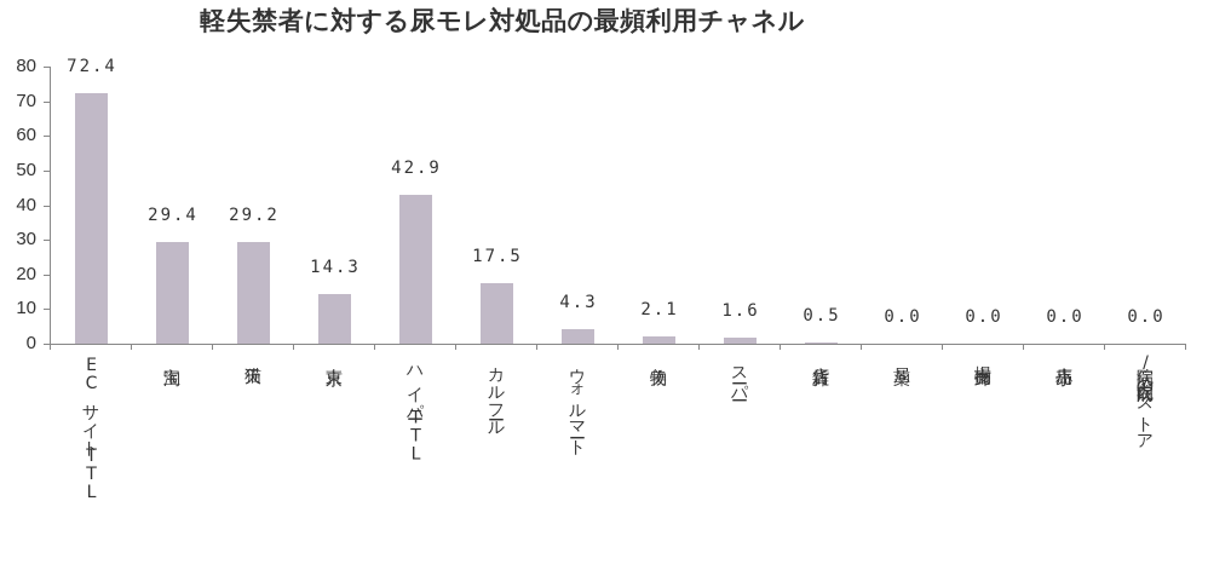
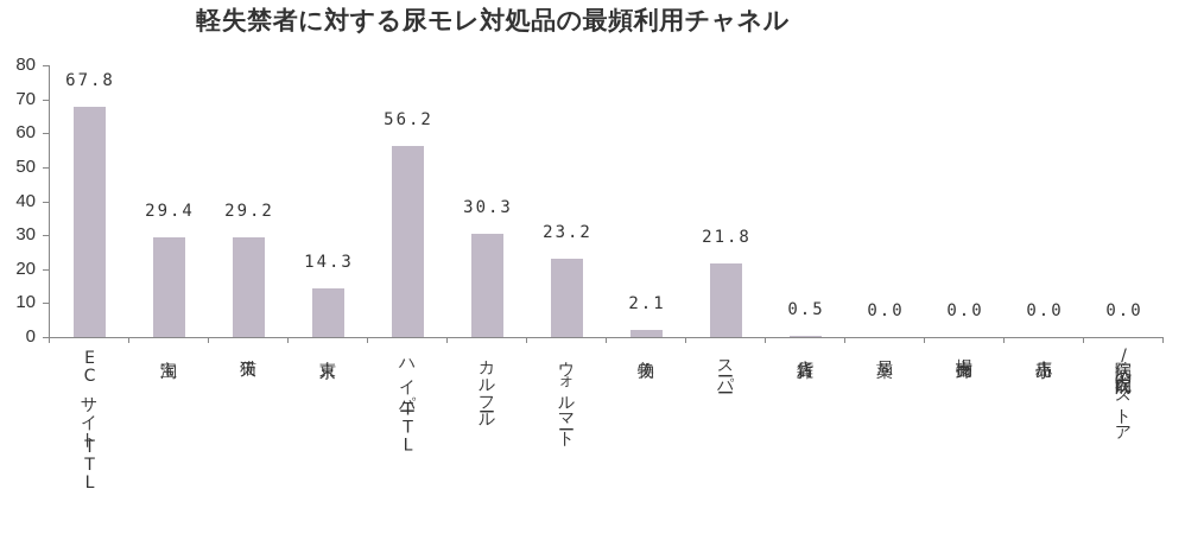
ECサイトTTL: 72.4 -> 67.8
ハイパーTTL: 42.9 -> 56.2
カルフール: 17.5 -> 30.3
ウォルマート: 4.3 -> 23.2
スーパー: 1.6 -> 21.8
